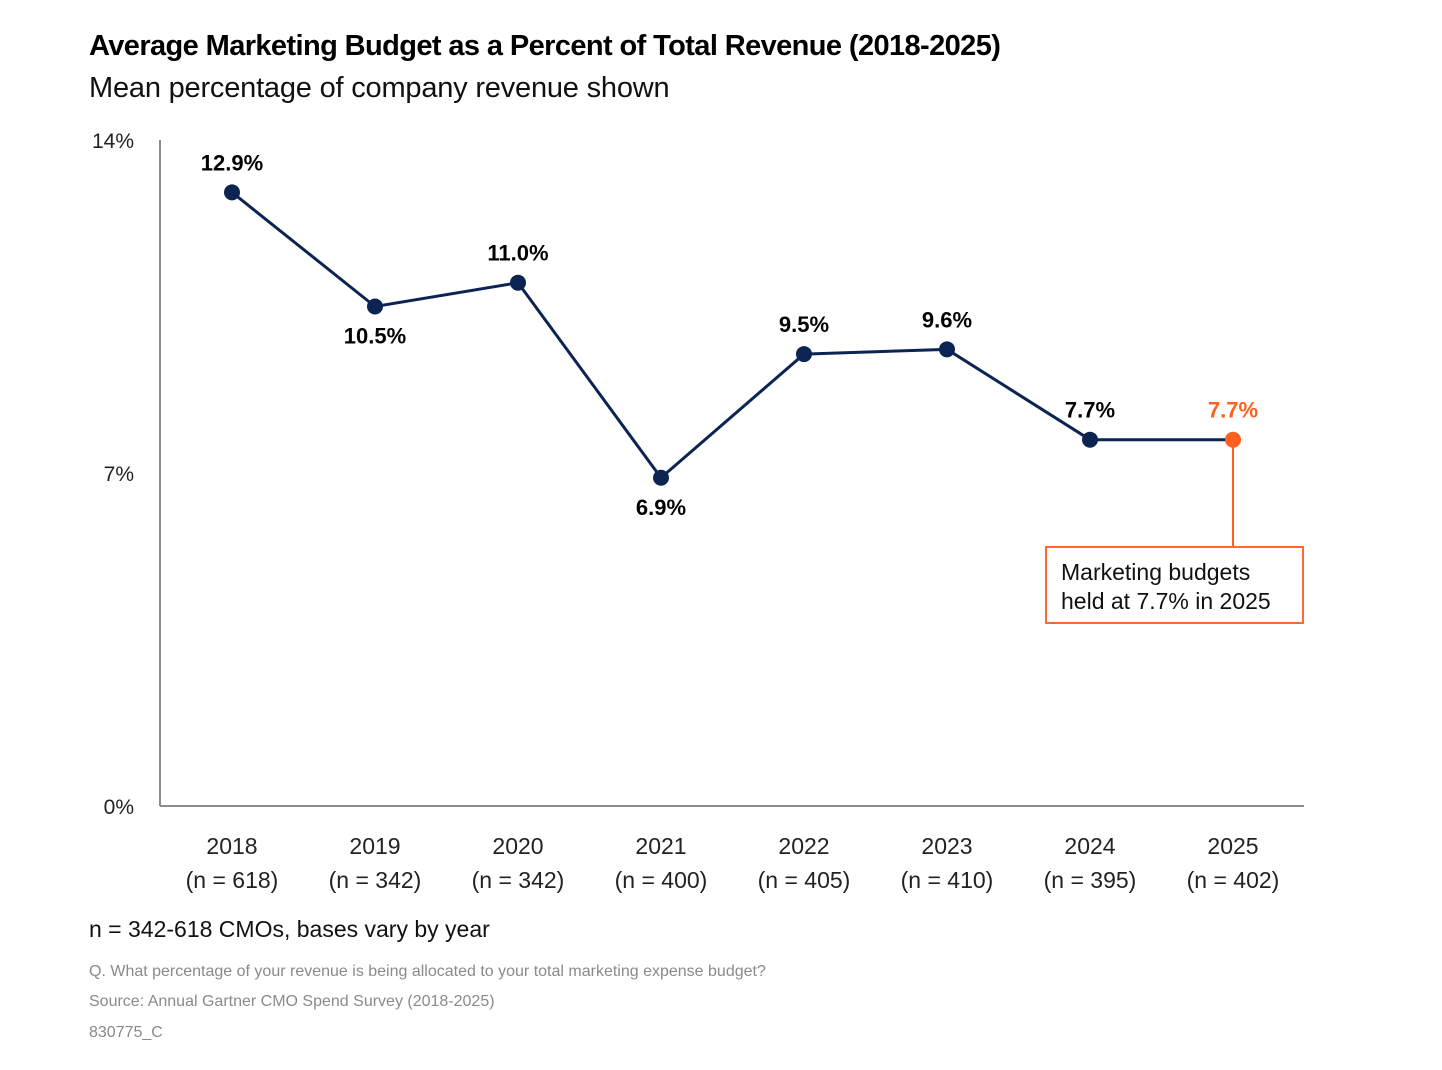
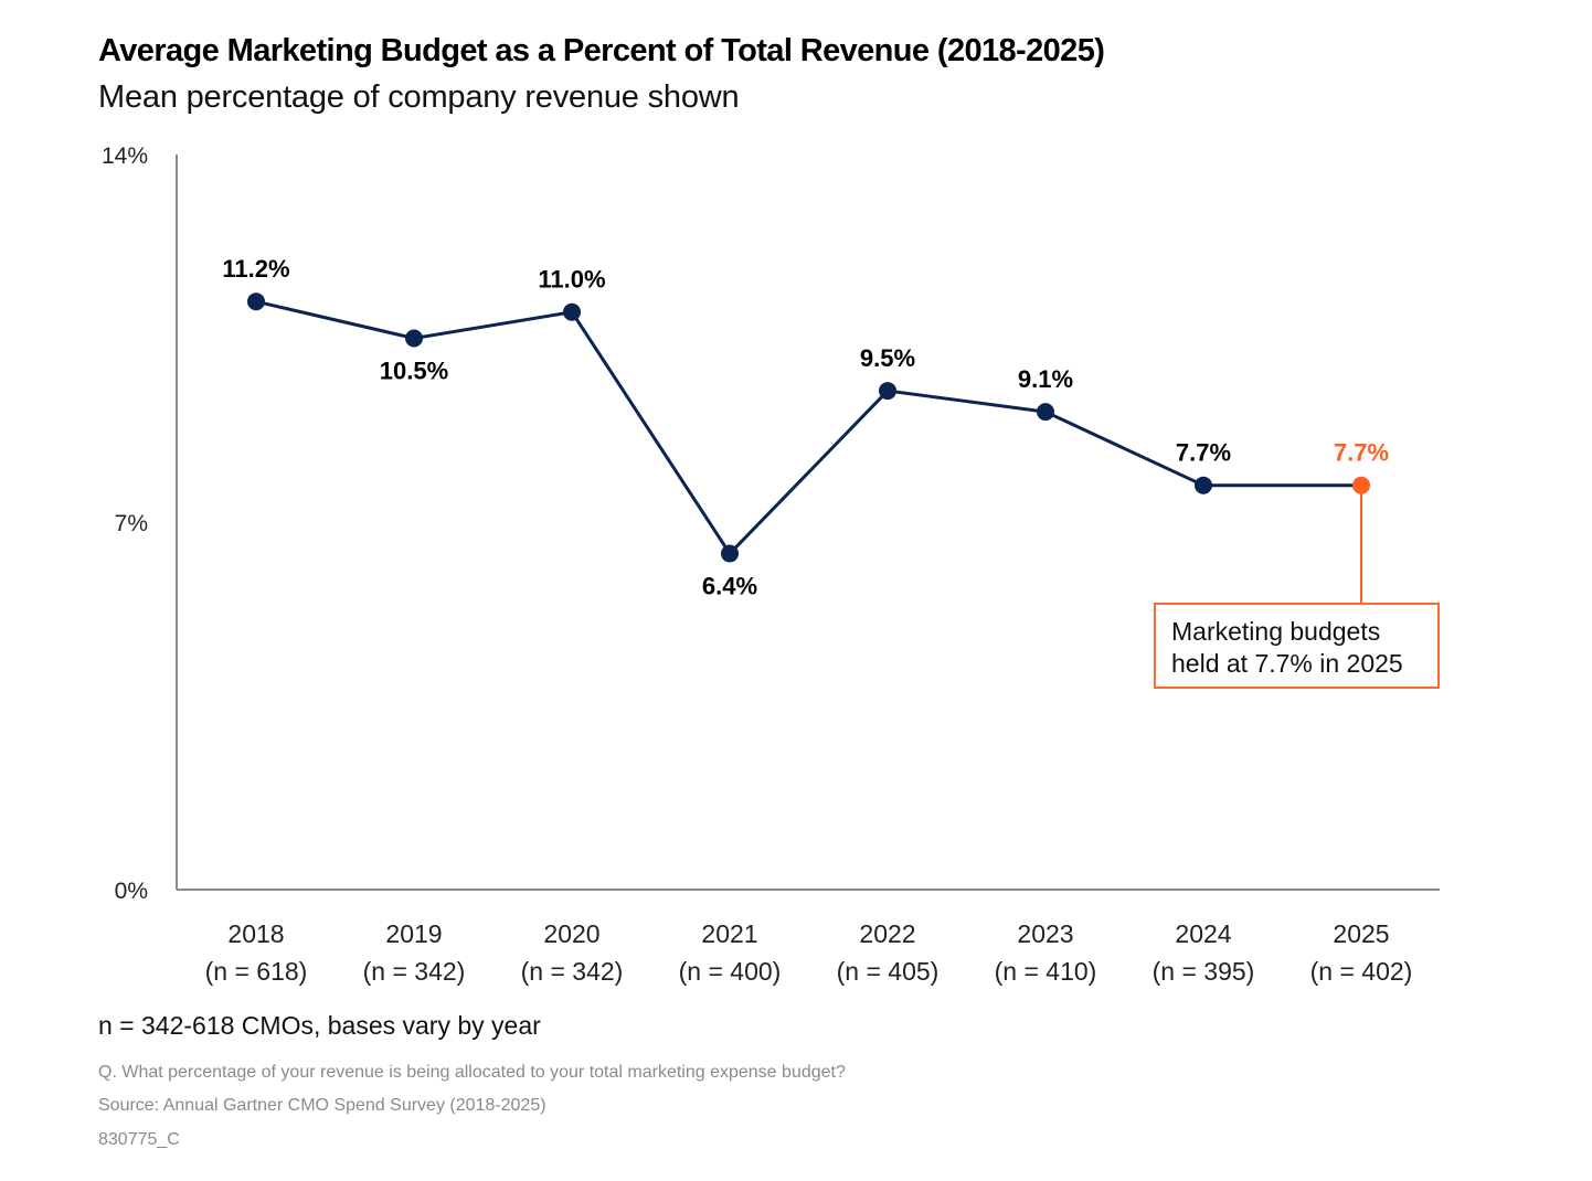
2018: 12.9% -> 11.2%
2021: 6.9% -> 6.4%
2023: 9.6% -> 9.1%
